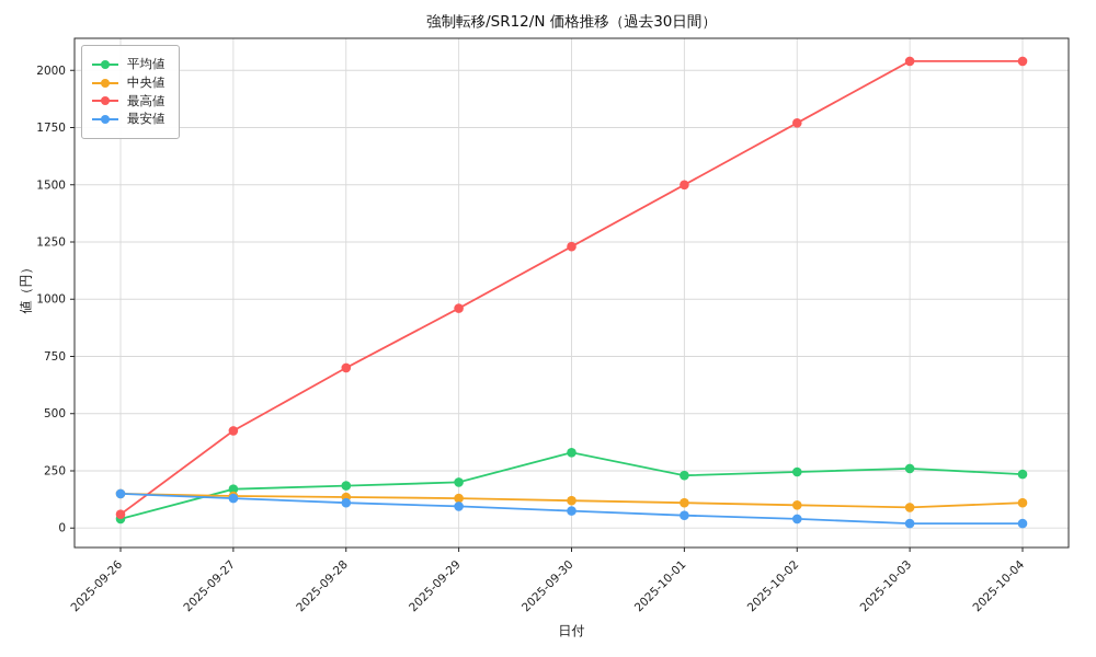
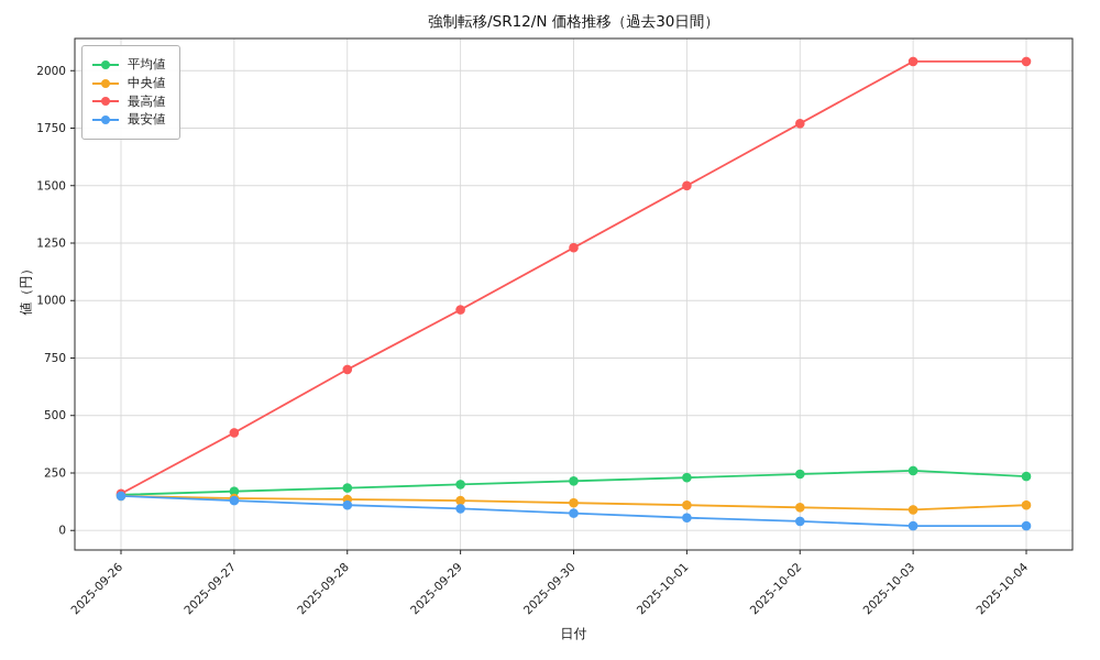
平均値/2025-09-26: 40 -> 160
最高値/2025-09-26: 60 -> 160
平均値/2025-09-30: 330 -> 220
